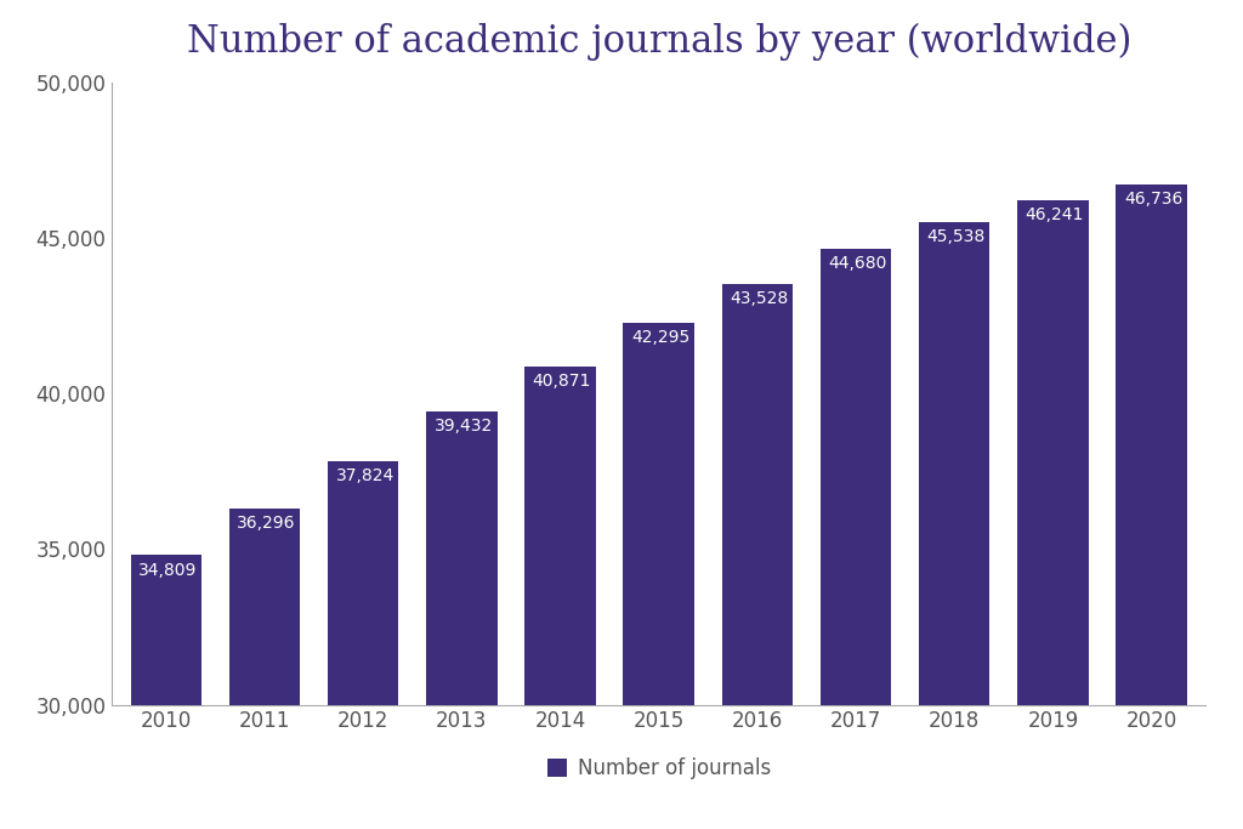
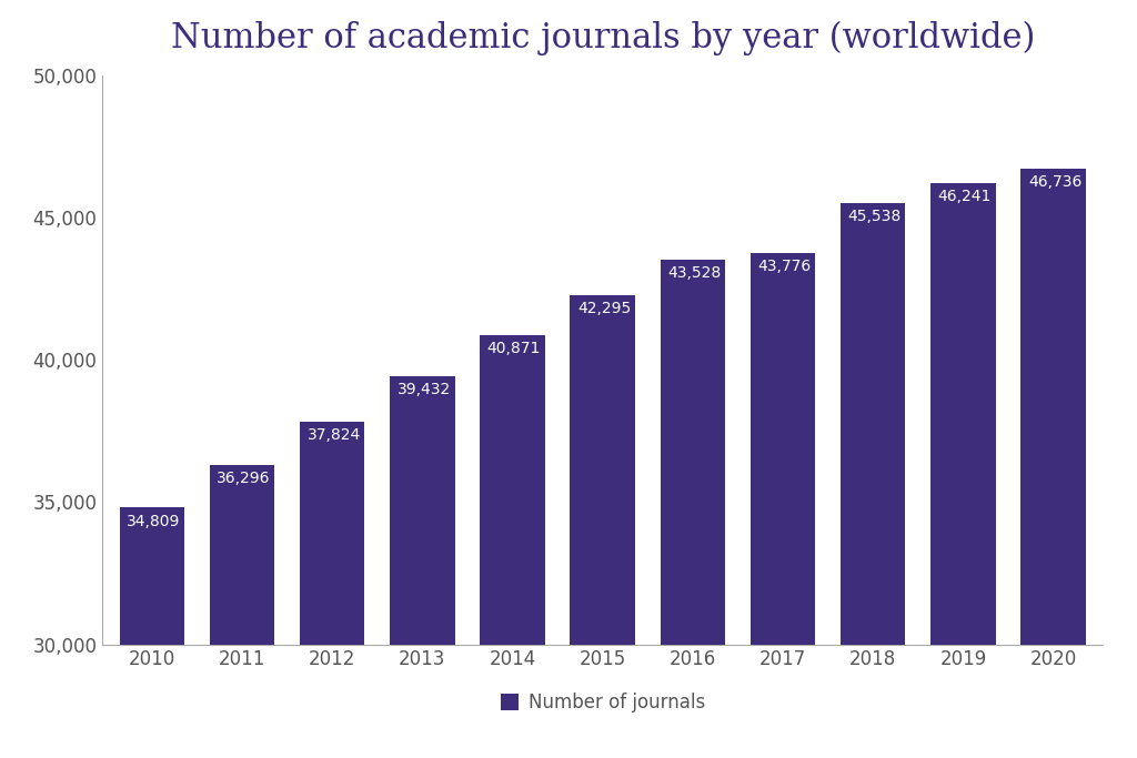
2017: 44,680 -> 43,776
